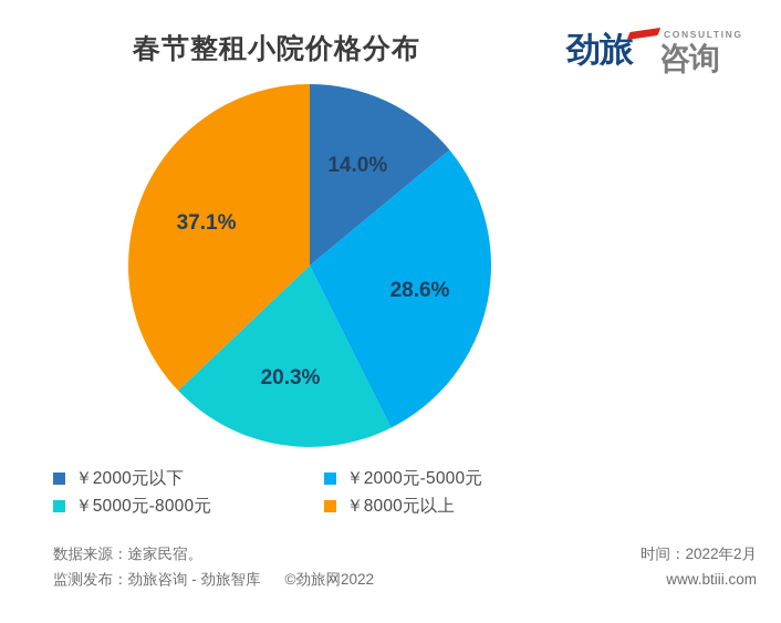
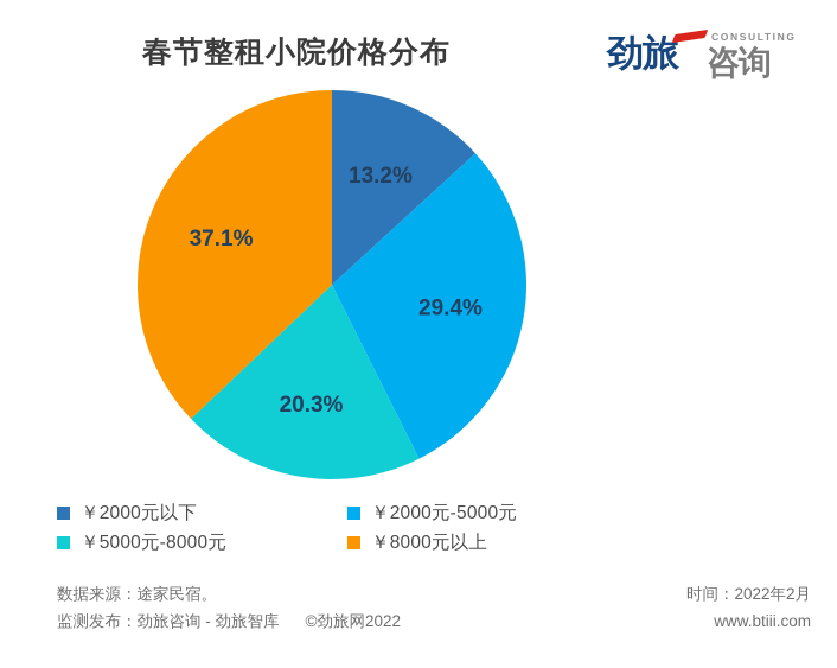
￥2000元以下: 14.0% -> 13.2%
￥2000元-5000元: 28.6% -> 29.4%
